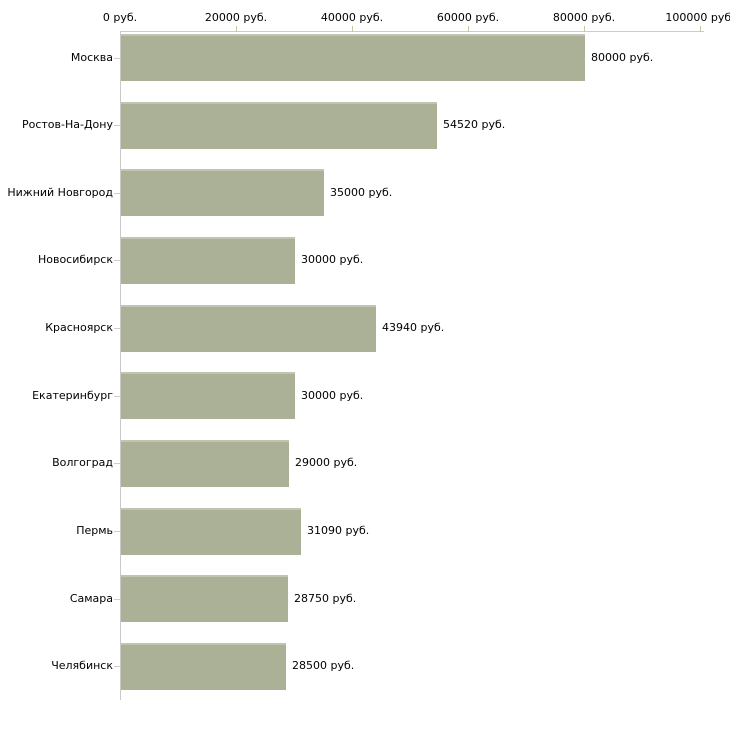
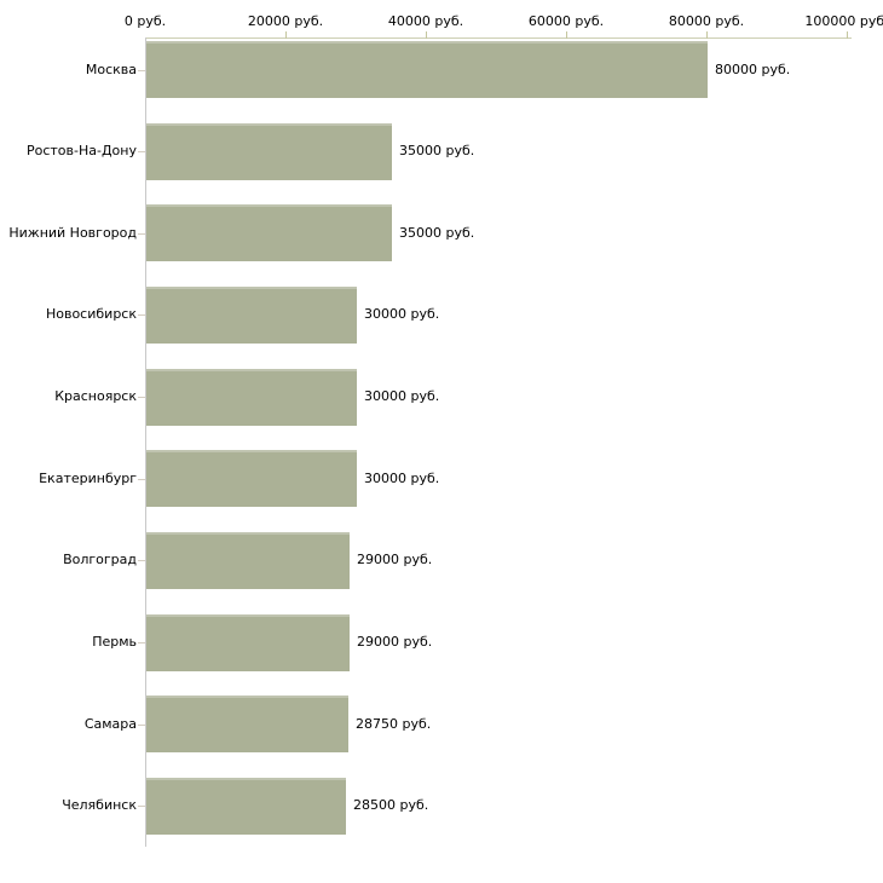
Ростов-На-Дону: 54520 -> 35000
Красноярск: 43940 -> 30000
Пермь: 31090 -> 29000
